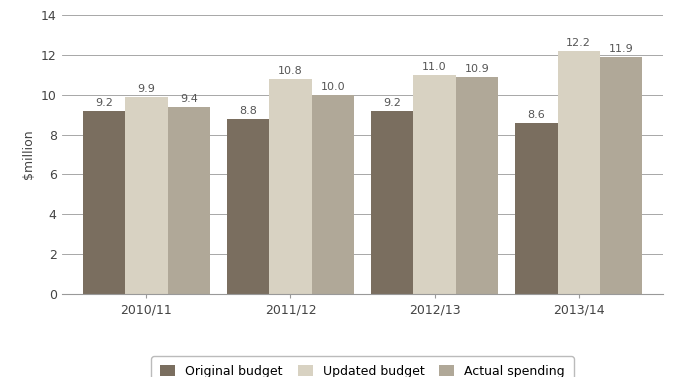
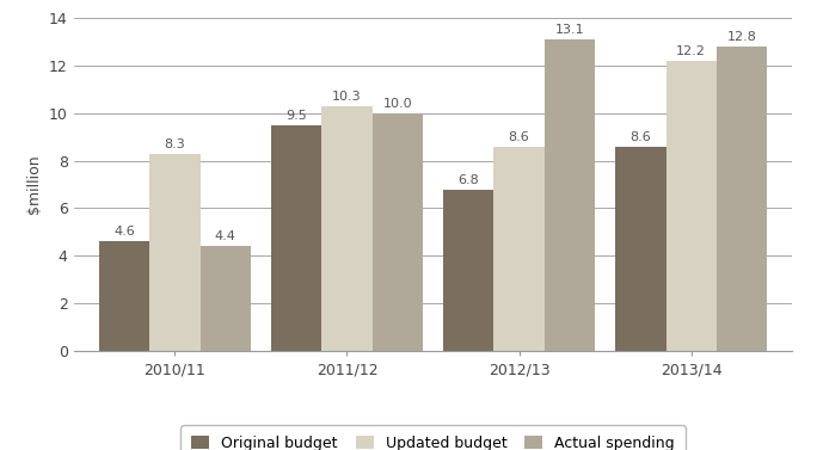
Original budget/2010/11: 9.2 -> 4.6
Updated budget/2010/11: 9.9 -> 8.3
Actual spending/2010/11: 9.4 -> 4.4
Original budget/2011/12: 8.8 -> 9.5
Updated budget/2011/12: 10.8 -> 10.3
Original budget/2012/13: 9.2 -> 6.8
Updated budget/2012/13: 11.0 -> 8.6
Actual spending/2012/13: 10.9 -> 13.1
Actual spending/2013/14: 11.9 -> 12.8
